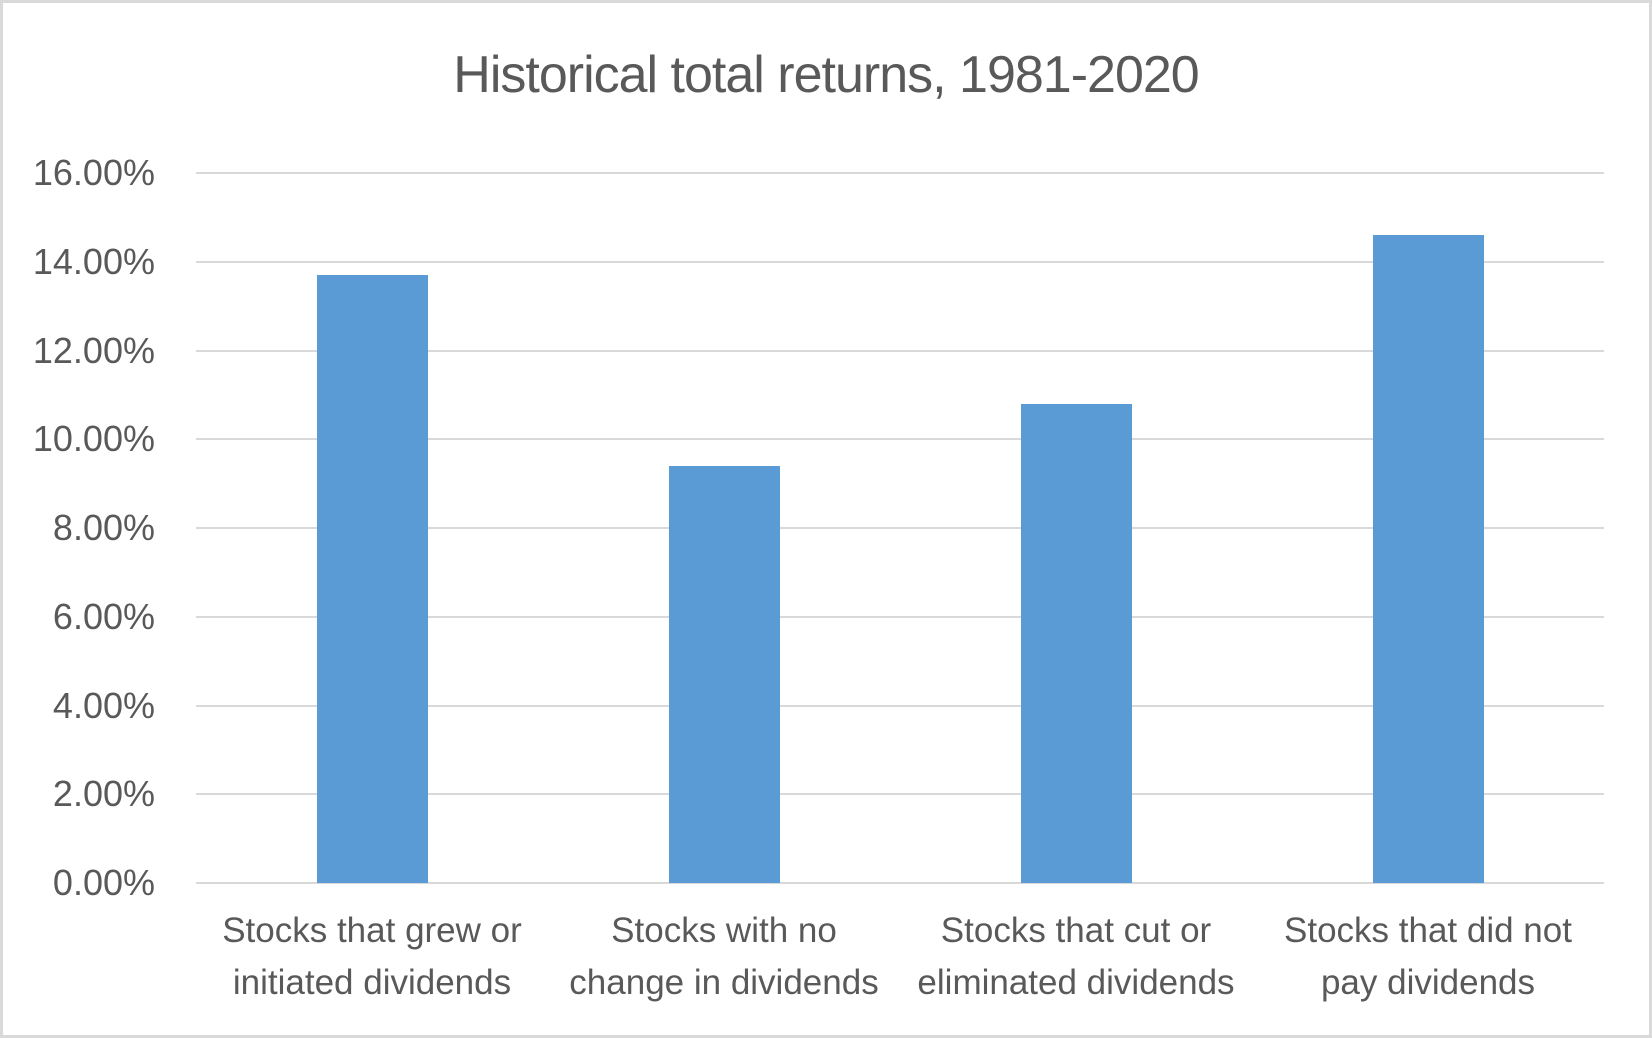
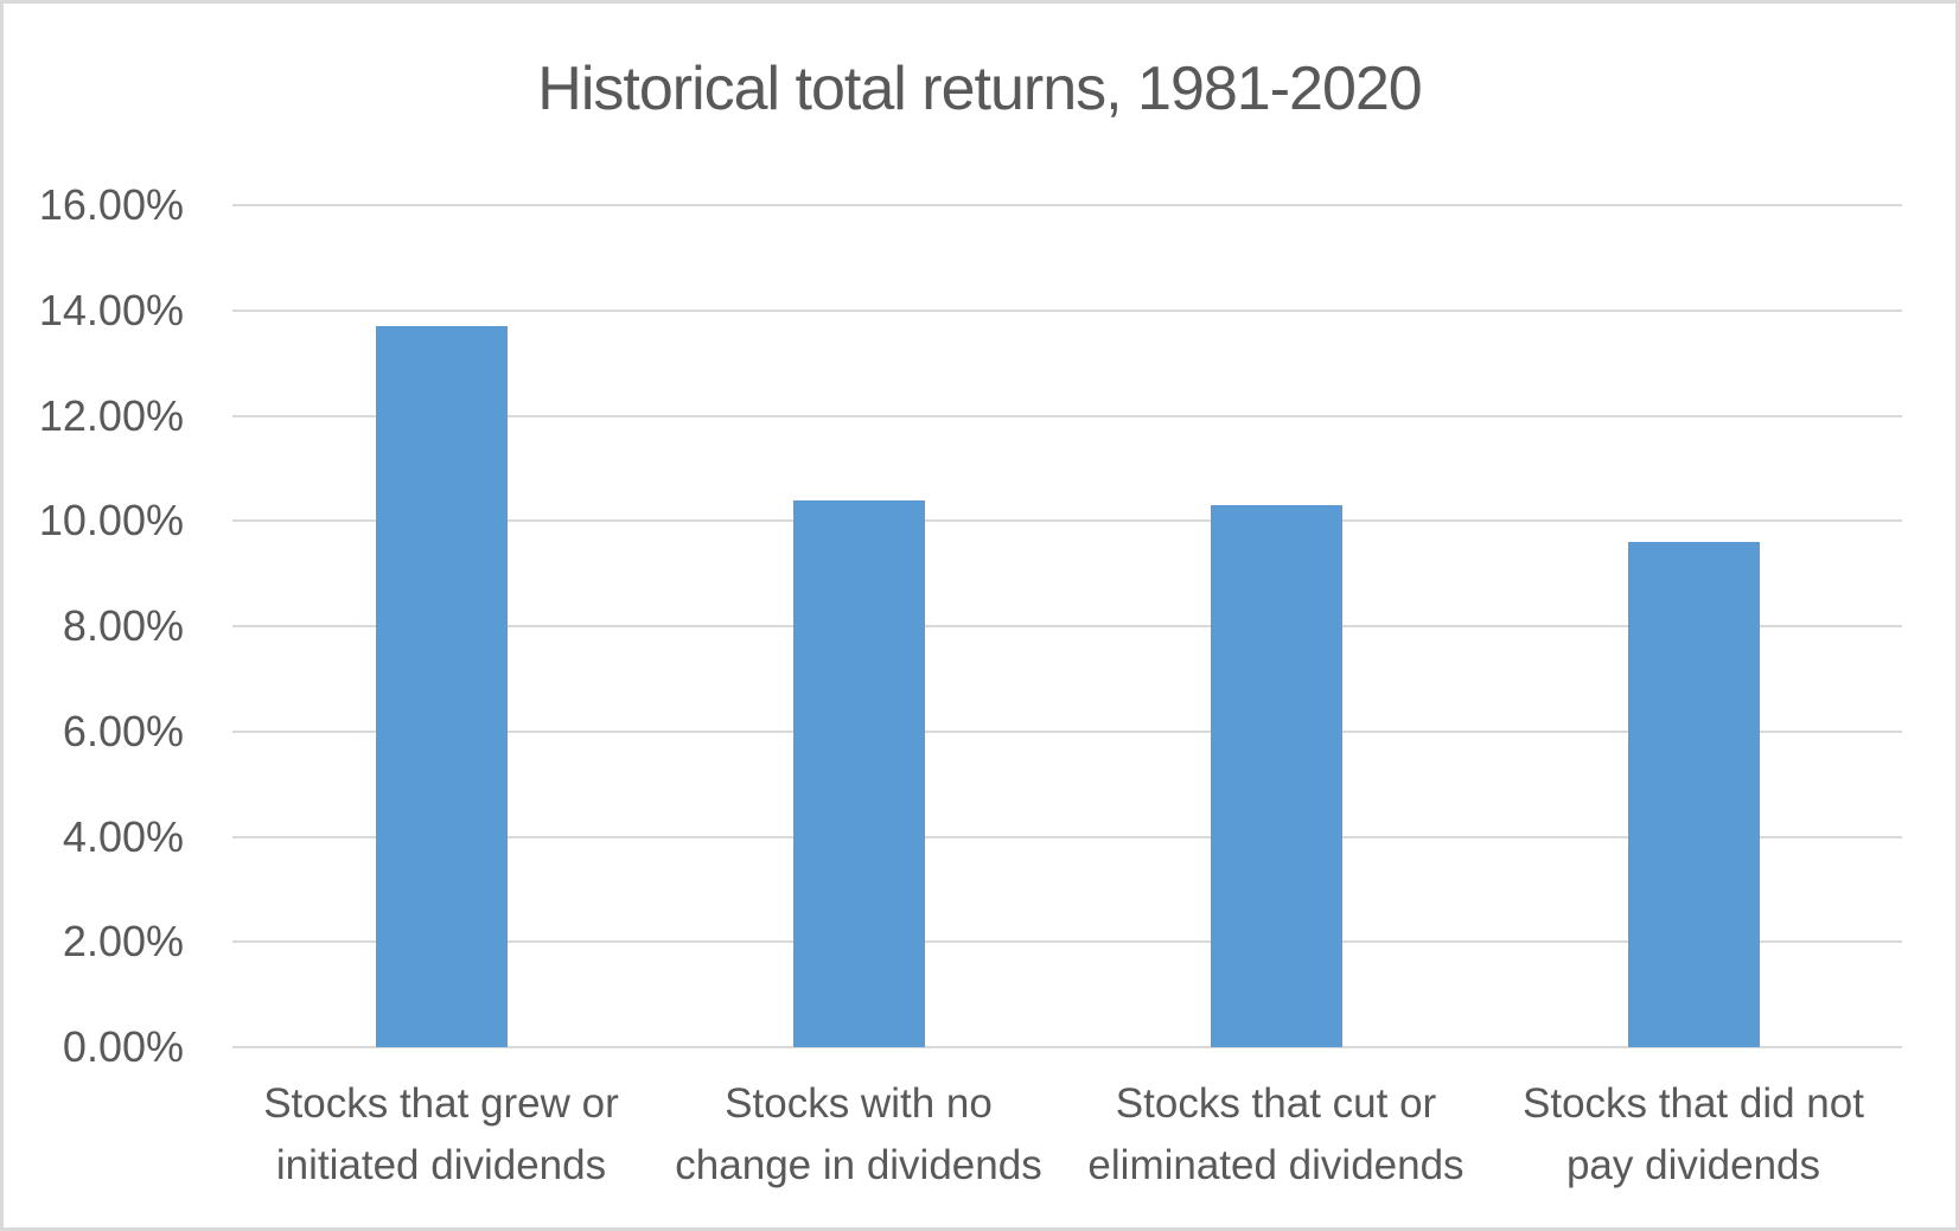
Stocks with no change in dividends: 9.4% -> 10.4%
Stocks that cut or eliminated dividends: 10.8% -> 10.3%
Stocks that did not pay dividends: 14.6% -> 9.6%
